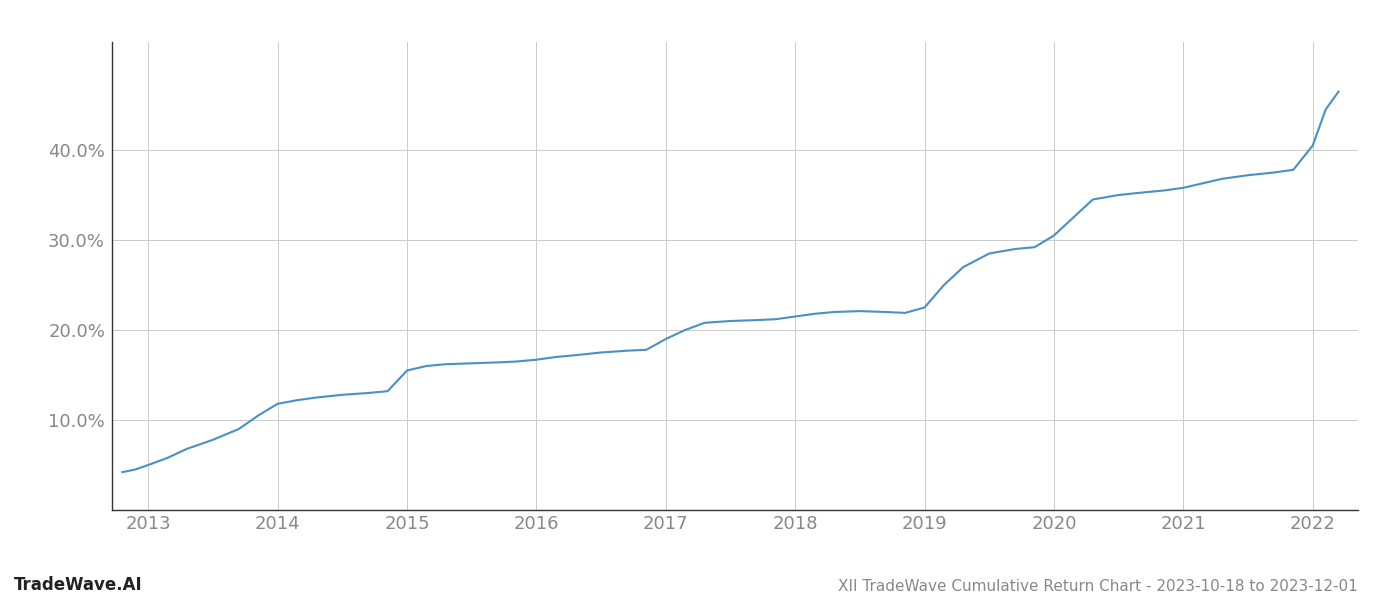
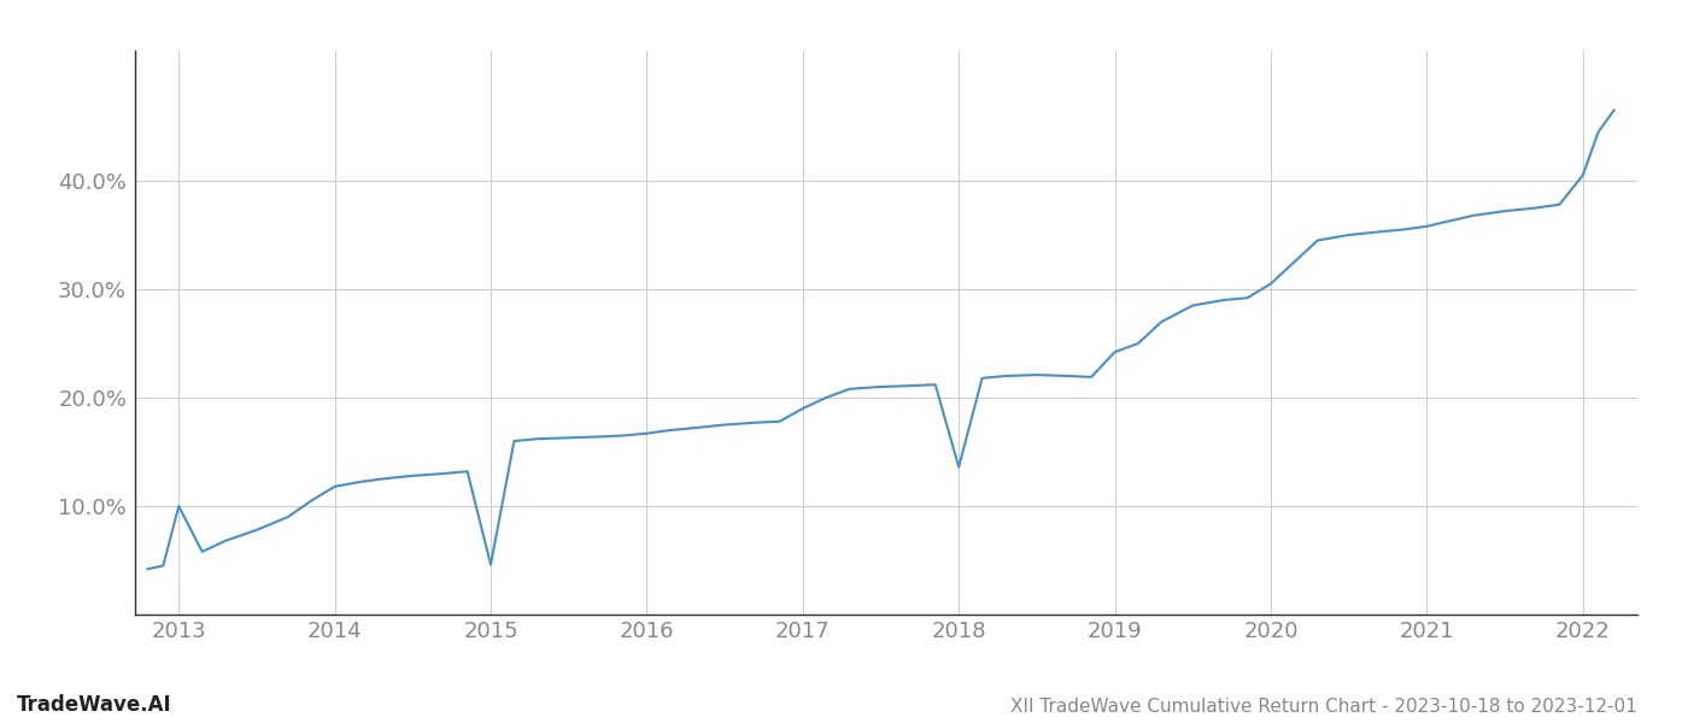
2013: 5.0% -> 10.0%
2015: 15.5% -> 4.6%
2018: 21.5% -> 13.6%
2019: 22.5% -> 24.2%
